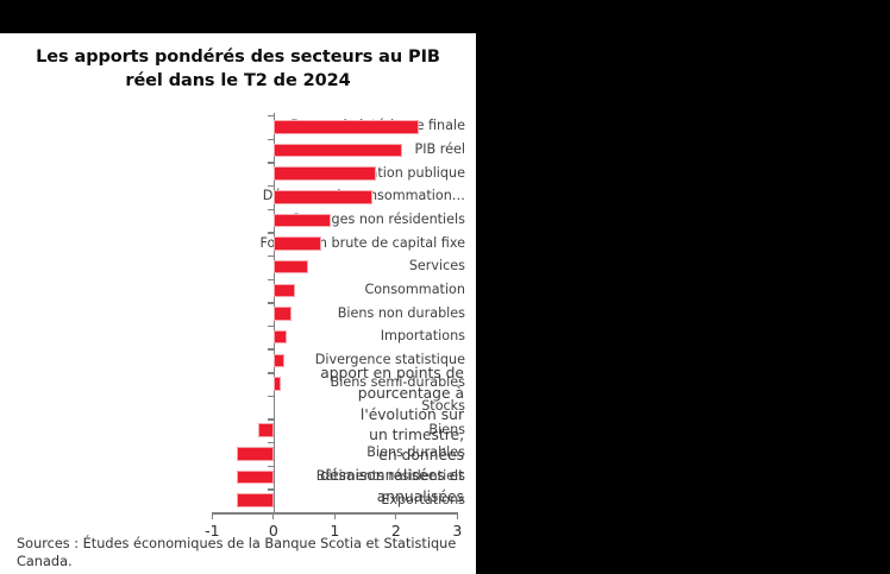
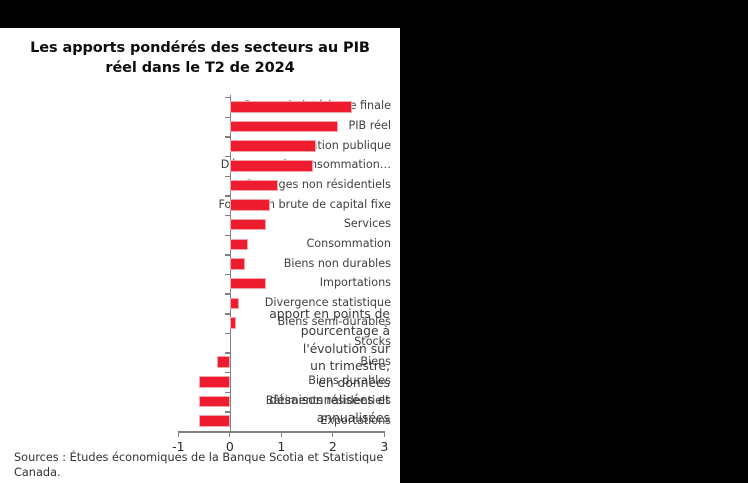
Services: 0.6 -> 0.7
Importations: 0.2 -> 0.7
